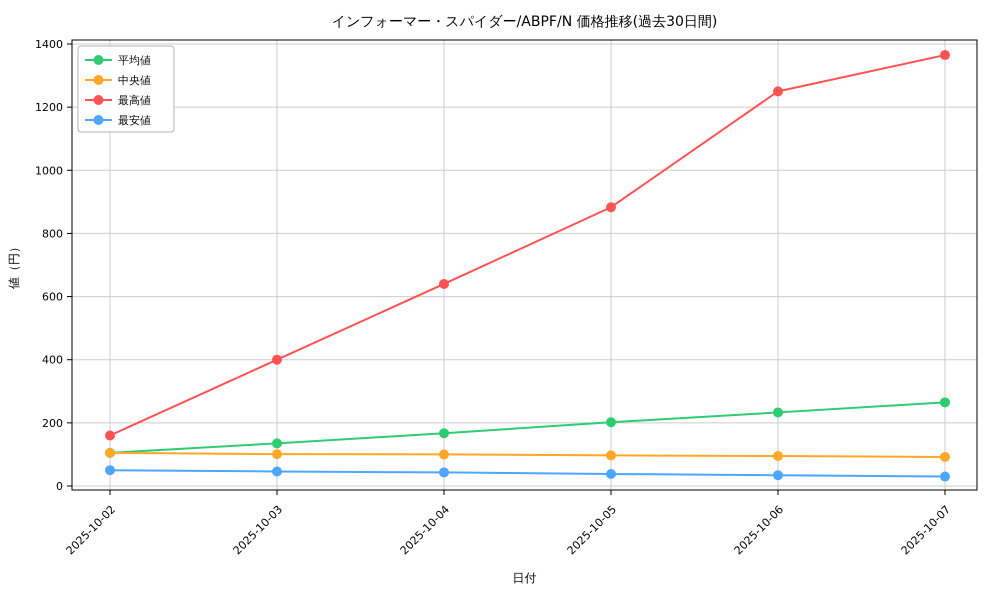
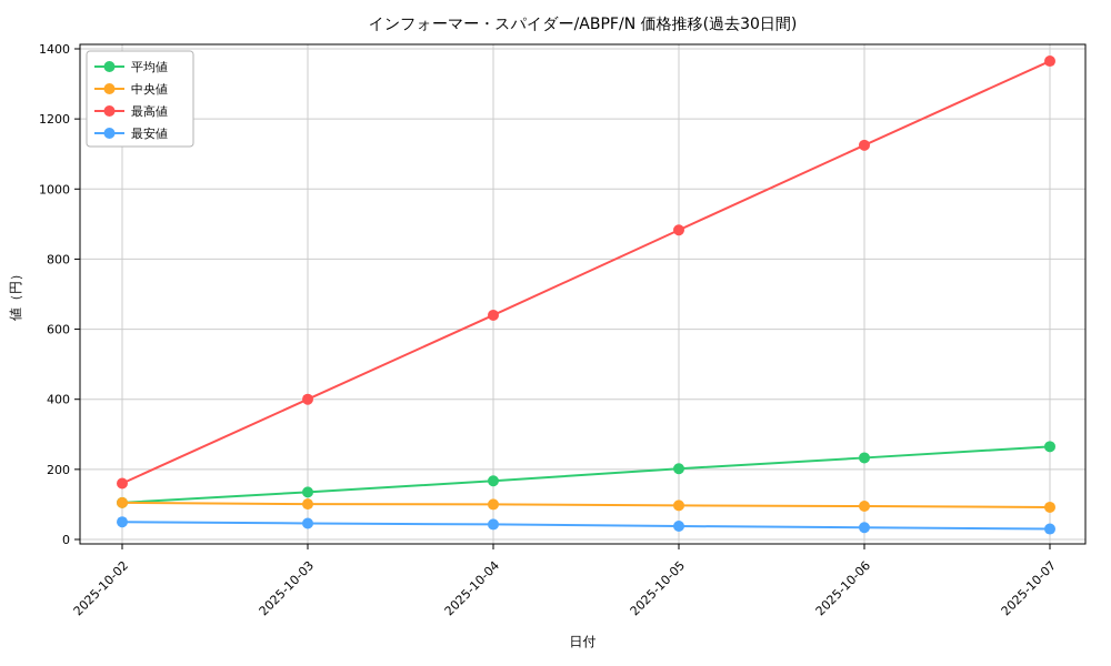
最高値/2025-10-06: 1250 -> 1120
